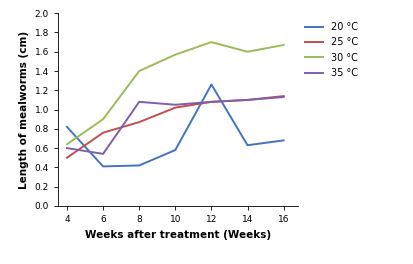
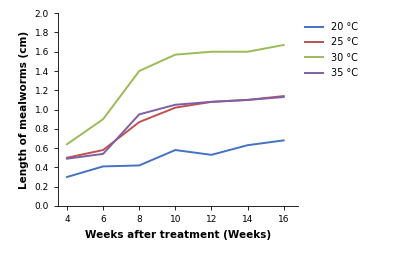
20 °C/4: 0.82 -> 0.30
35 °C/4: 0.60 -> 0.49
25 °C/6: 0.76 -> 0.58
35 °C/8: 1.08 -> 0.95
20 °C/12: 1.26 -> 0.53
30 °C/12: 1.70 -> 1.60
